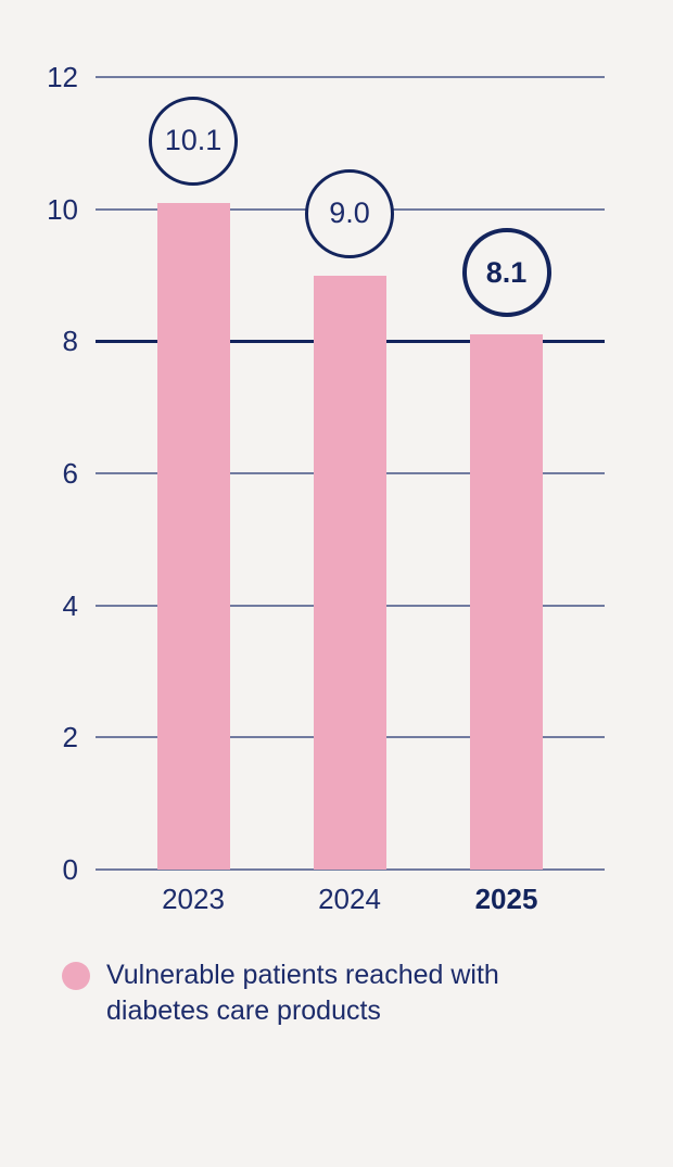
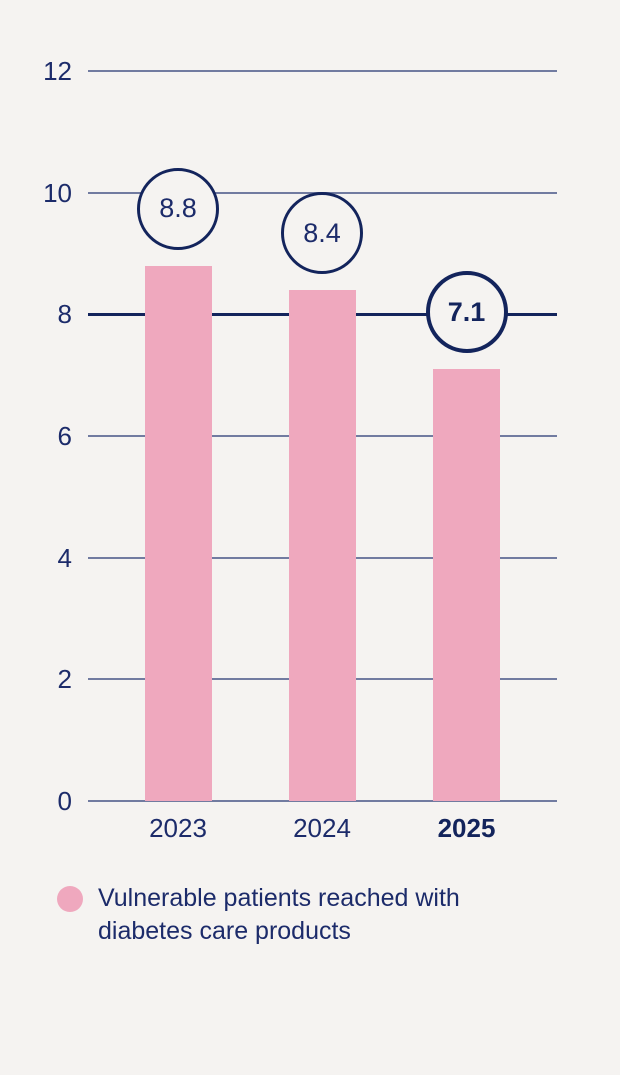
2023: 10.1 -> 8.8
2024: 9.0 -> 8.4
2025: 8.1 -> 7.1
